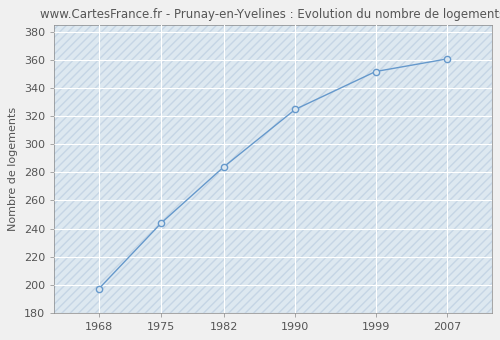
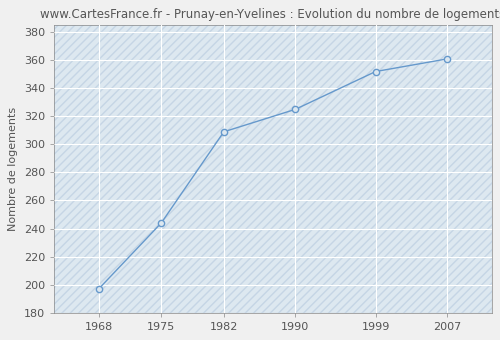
1982: 284 -> 309
